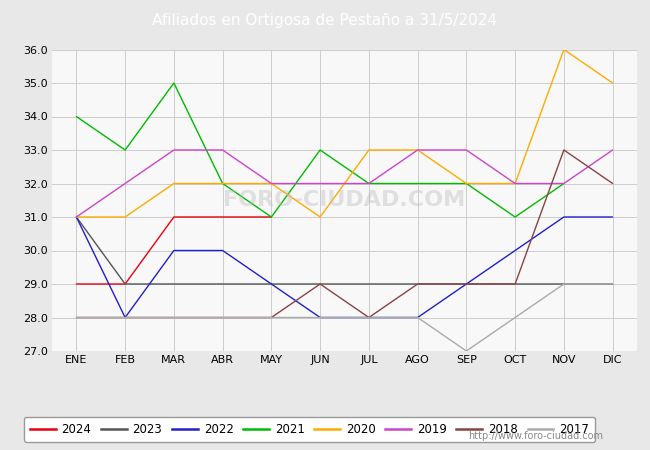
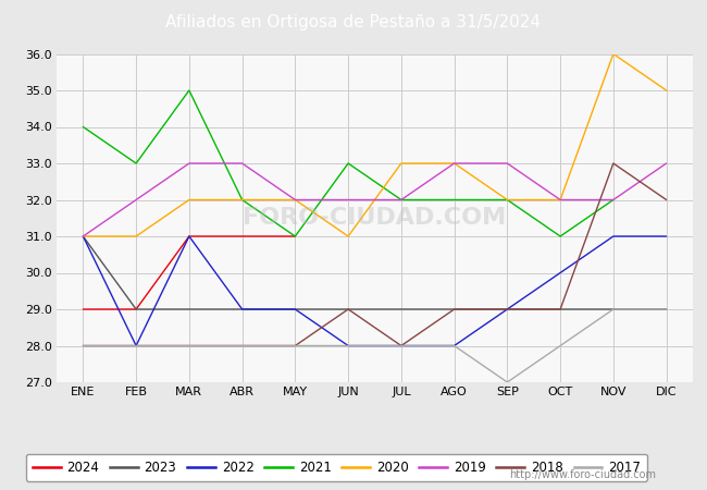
2022/MAR: 30 -> 31
2022/ABR: 30 -> 29
